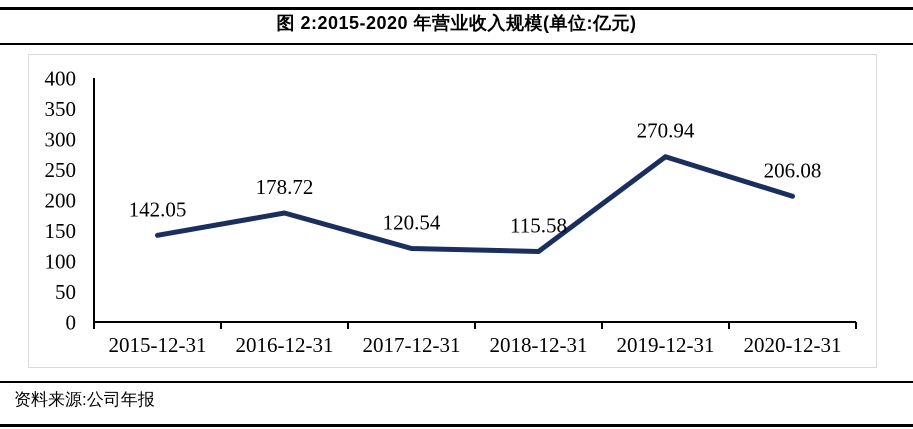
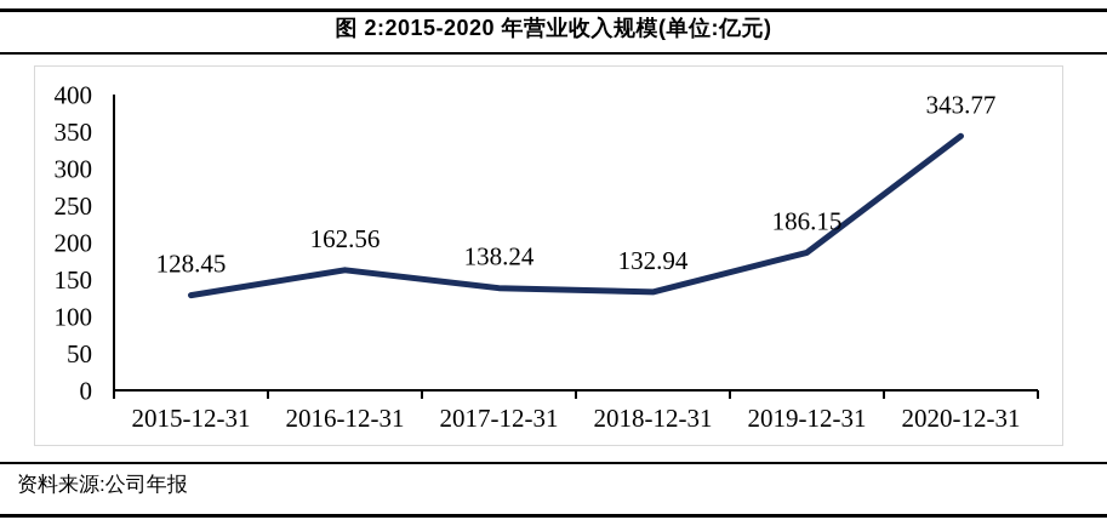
2015-12-31: 142.05 -> 128.45
2016-12-31: 178.72 -> 162.56
2017-12-31: 120.54 -> 138.24
2018-12-31: 115.58 -> 132.94
2019-12-31: 270.94 -> 186.15
2020-12-31: 206.08 -> 343.77
